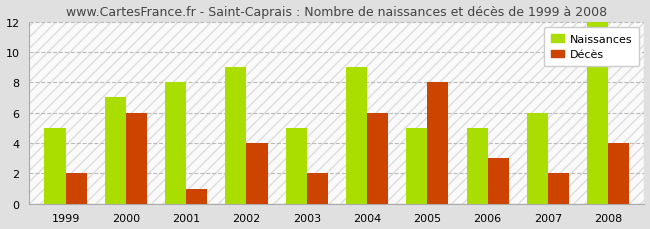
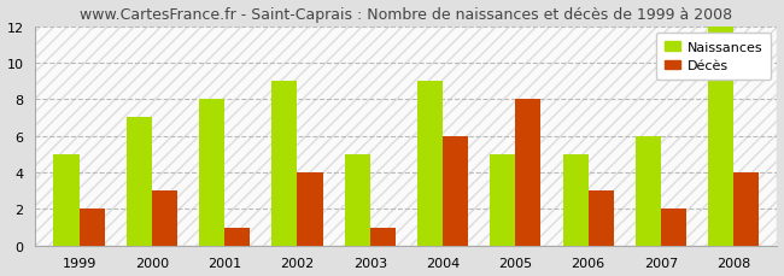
Décès/2000: 6 -> 3
Décès/2003: 2 -> 1
